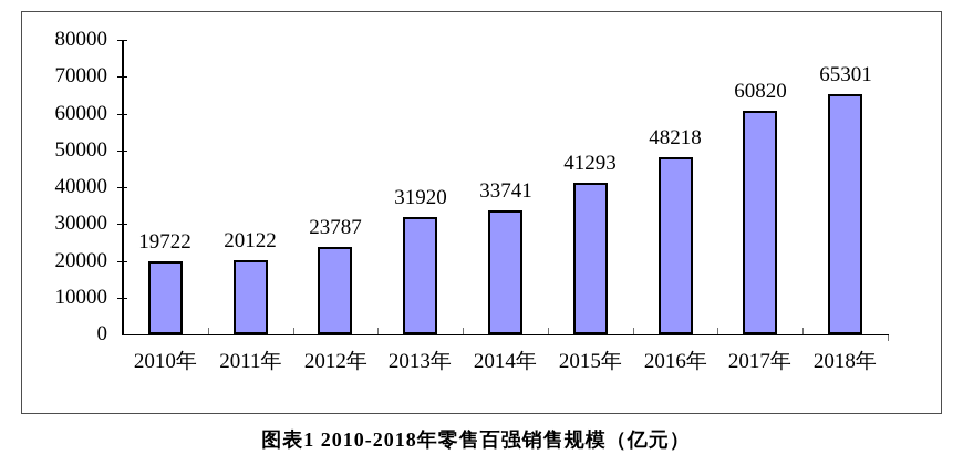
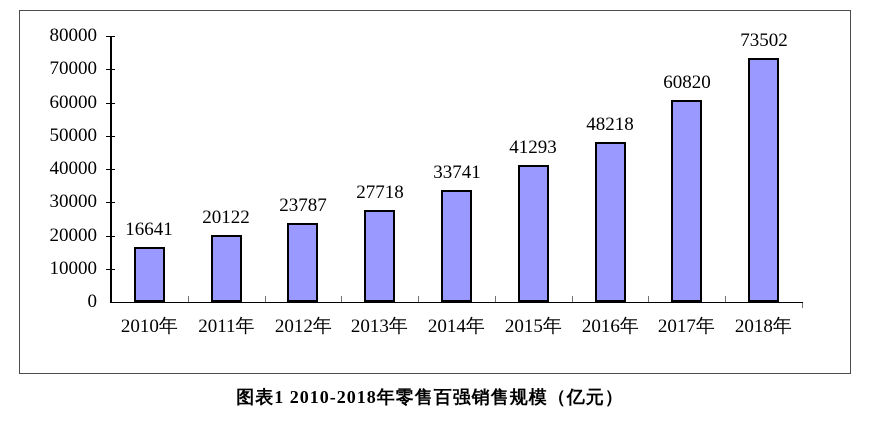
2010年: 19722 -> 16641
2013年: 31920 -> 27718
2018年: 65301 -> 73502
